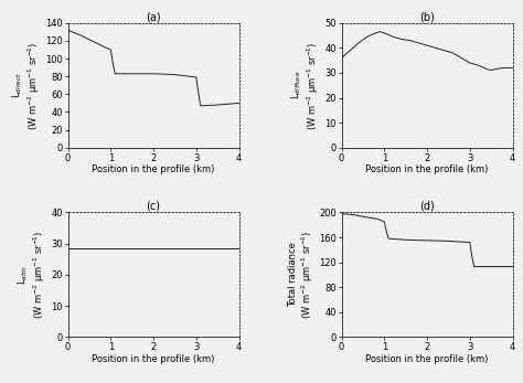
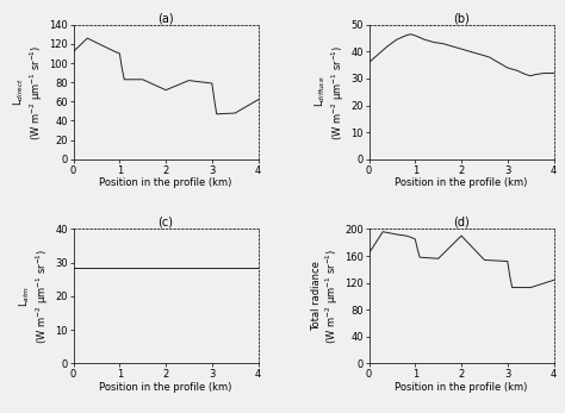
(a)/0: 132 -> 112
(a)/2: 83 -> 72
(a)/4: 50 -> 62
(d)/0: 198 -> 164
(d)/2: 155 -> 190
(d)/4: 113 -> 124
